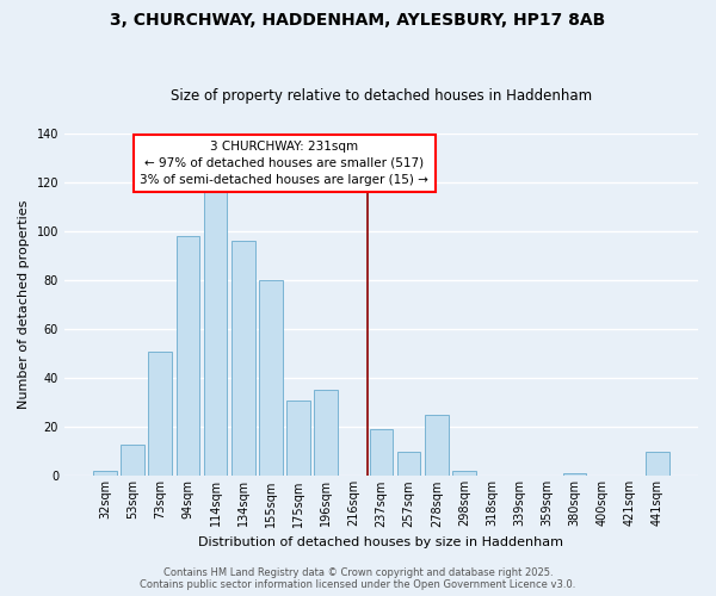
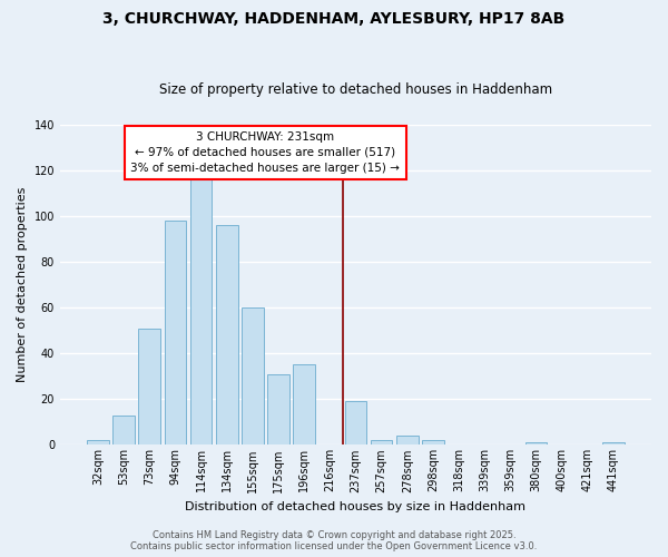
155sqm: 80 -> 60
257sqm: 10 -> 2
278sqm: 25 -> 4
441sqm: 10 -> 1
